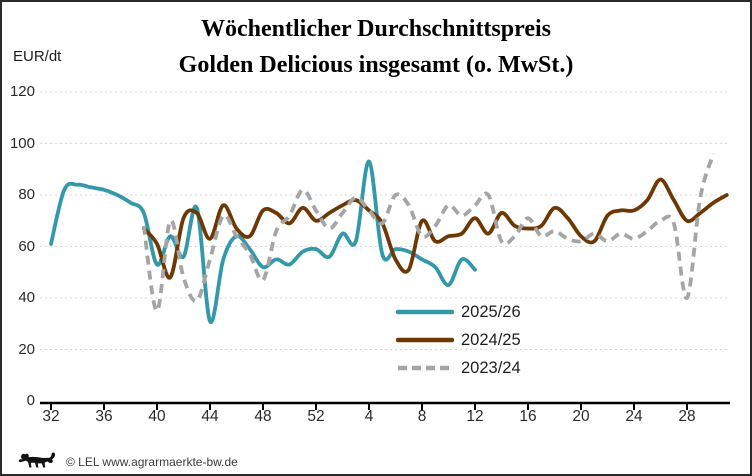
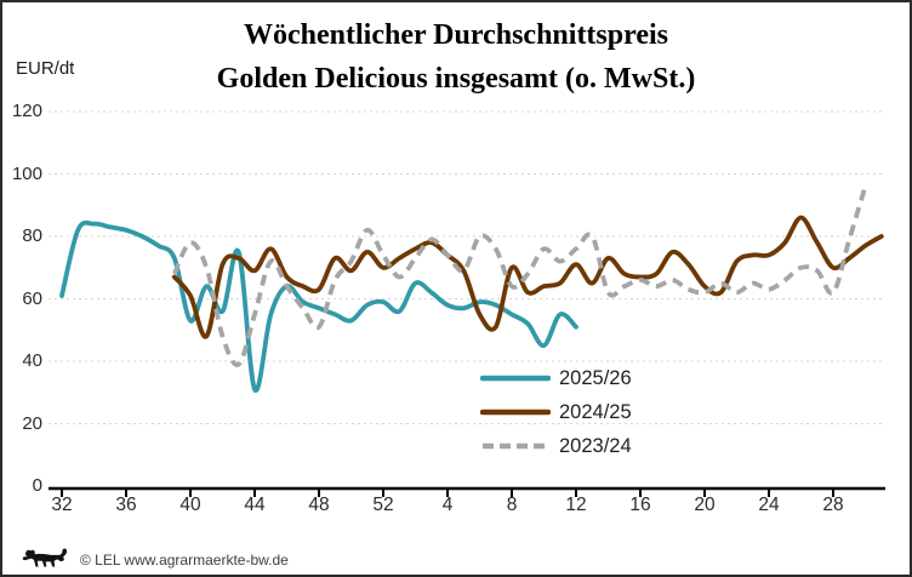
2023/24/40: 35 -> 78
2024/25/44: 63 -> 69
2025/26/48: 52 -> 57
2024/25/48: 74 -> 63
2023/24/48: 47 -> 51
2025/26/4: 93 -> 58
2023/24/16: 71 -> 66
2023/24/28: 40 -> 62
